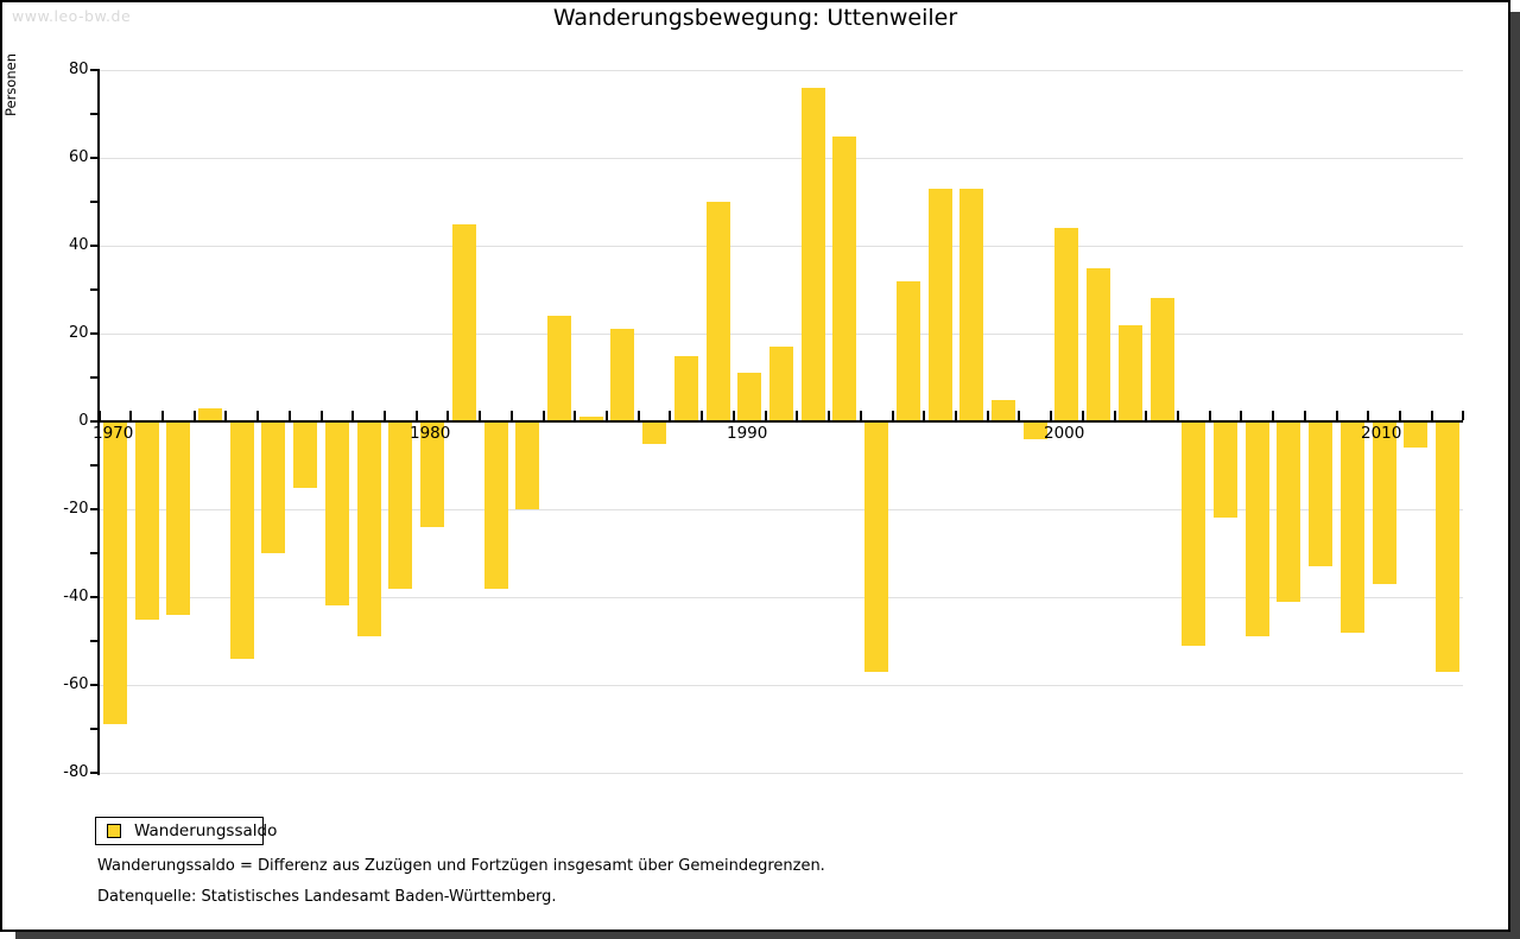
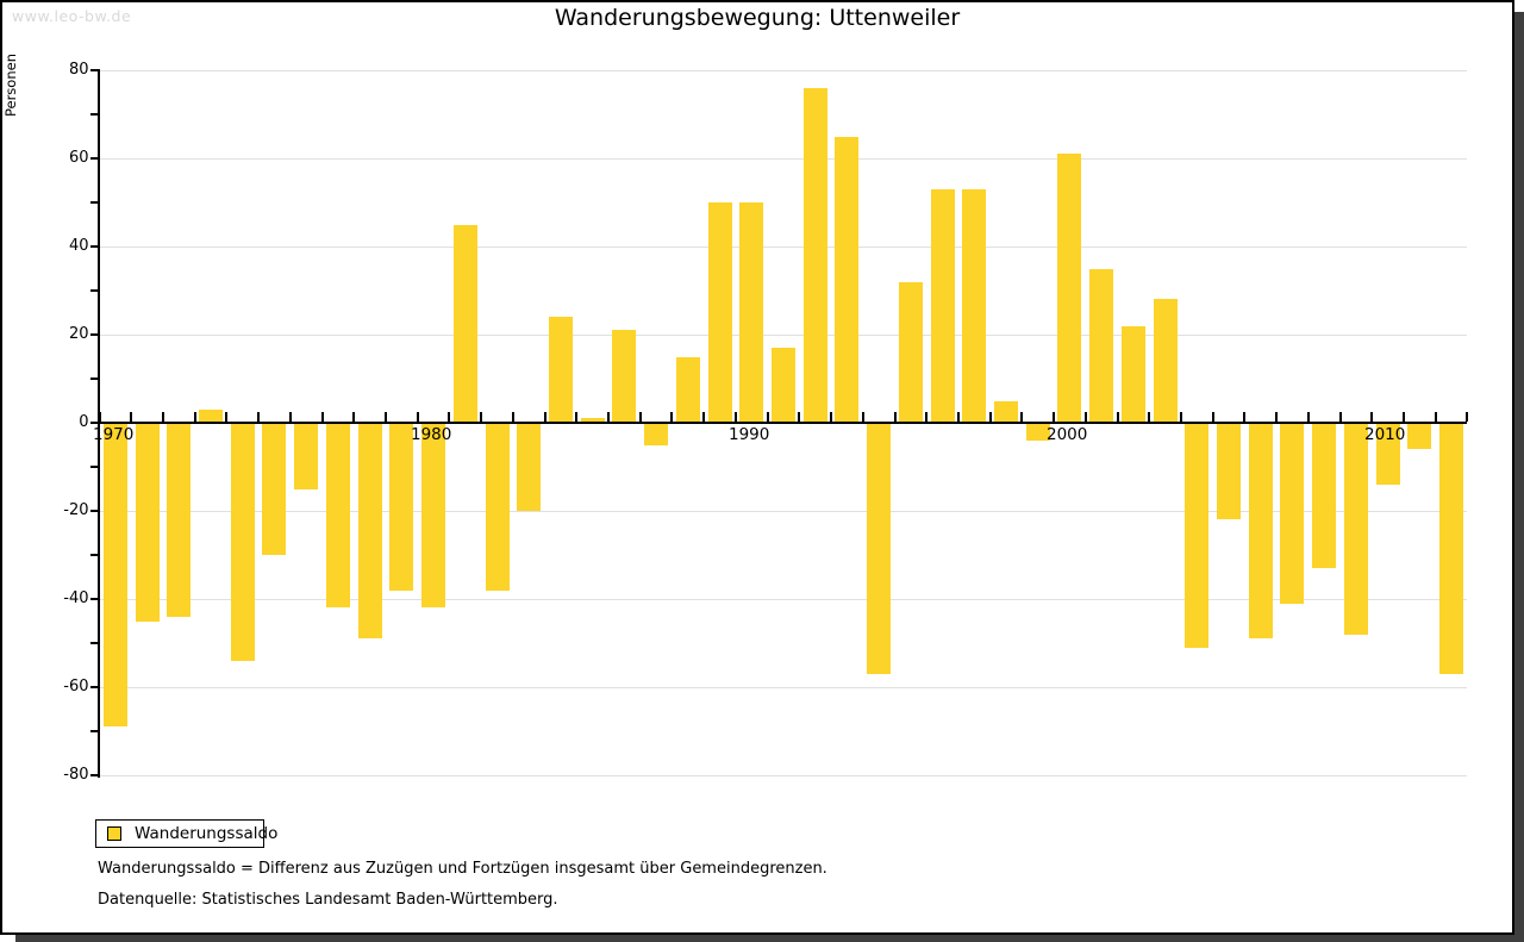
1980: -24 -> -42
1990: 11 -> 50
2000: 44 -> 61
2010: -37 -> -14
